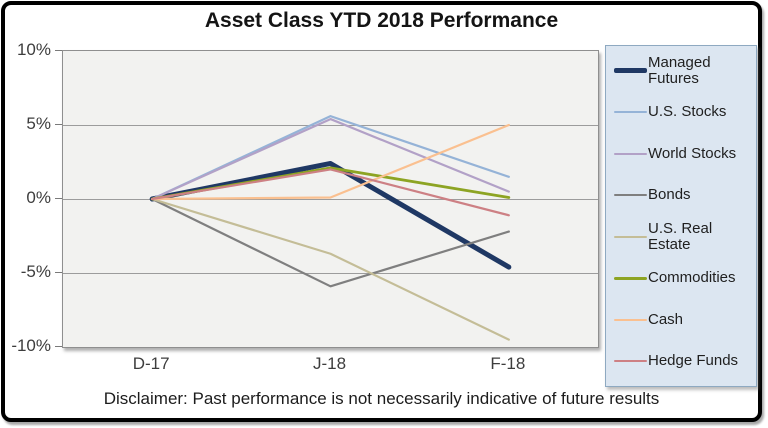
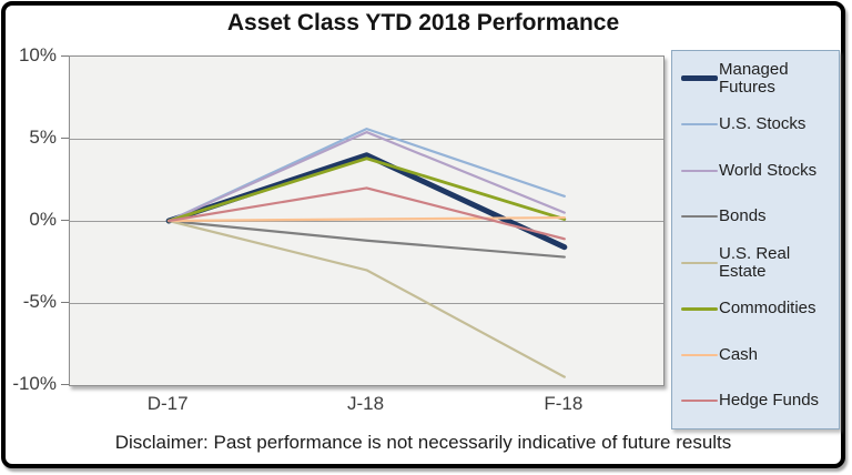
Managed Futures/J-18: 2.4% -> 4.0%
Bonds/J-18: -5.9% -> -1.2%
U.S. Real Estate/J-18: -3.7% -> -3.0%
Commodities/J-18: 2.1% -> 3.8%
Managed Futures/F-18: -4.6% -> -1.6%
Cash/F-18: 5.0% -> 0.2%
